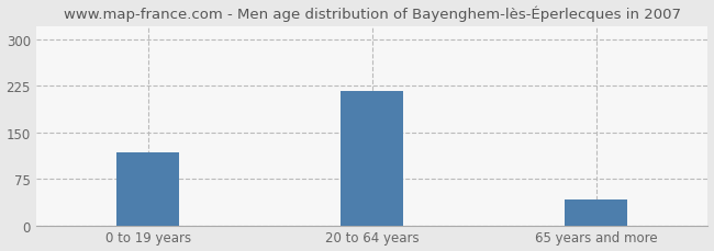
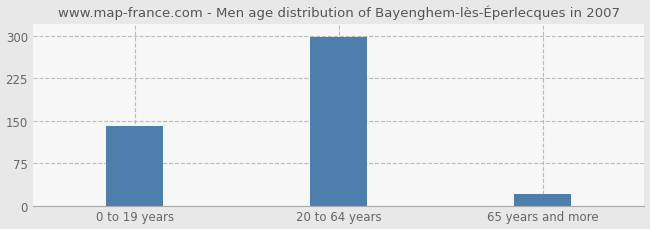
0 to 19 years: 118 -> 140
20 to 64 years: 216 -> 298
65 years and more: 42 -> 20
